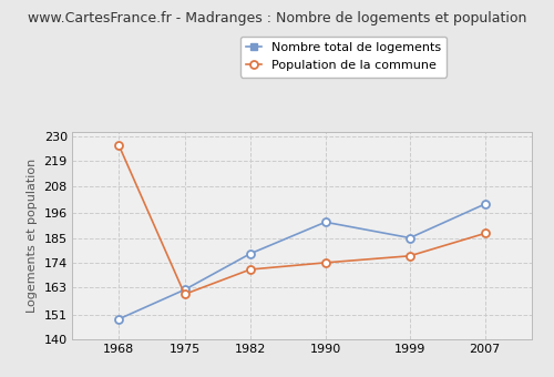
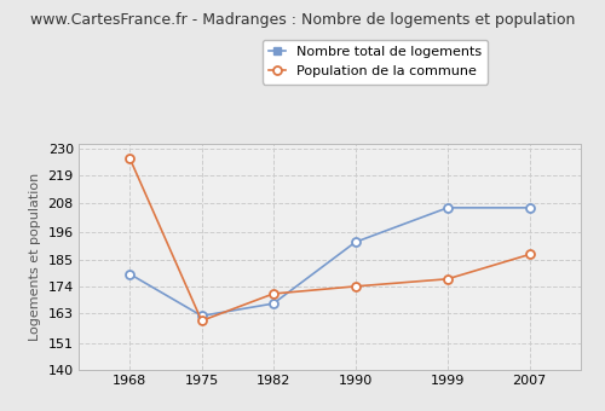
Nombre total de logements/1968: 149 -> 179
Nombre total de logements/1982: 178 -> 167
Nombre total de logements/1999: 185 -> 206
Nombre total de logements/2007: 200 -> 206
